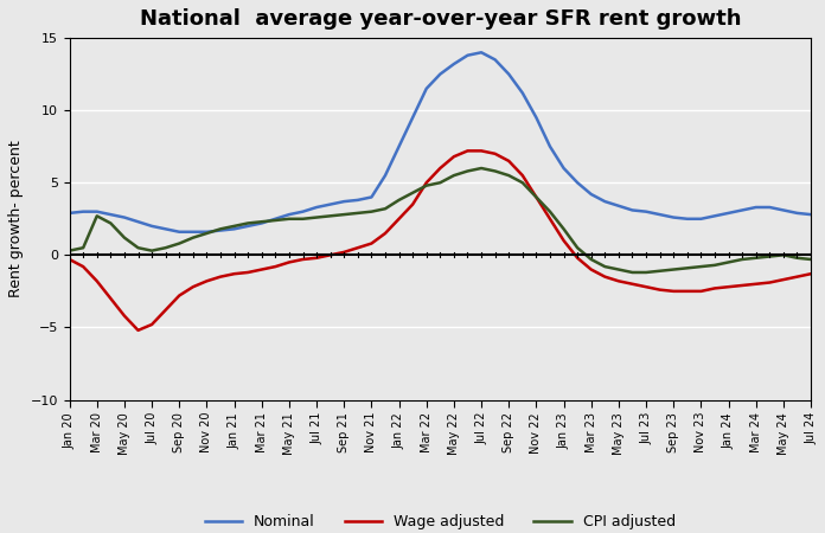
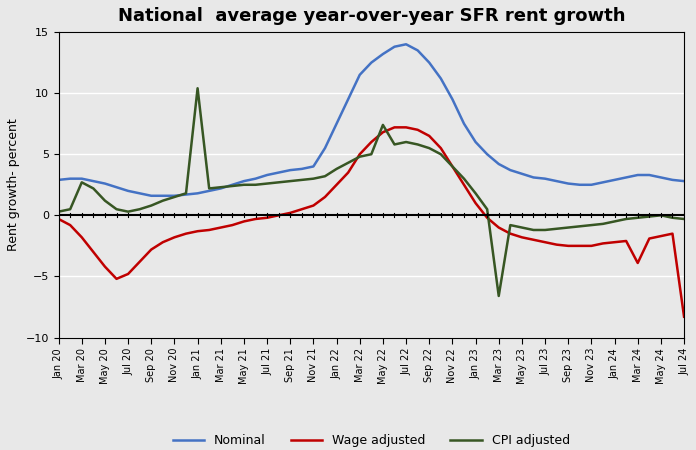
CPI adjusted/Jan 21: 2.0 -> 10.4
CPI adjusted/May 22: 5.5 -> 7.4
CPI adjusted/Mar 23: -0.3 -> -6.6
Wage adjusted/Mar 24: -2.0 -> -3.9
Wage adjusted/Jul 24: -1.3 -> -8.3
